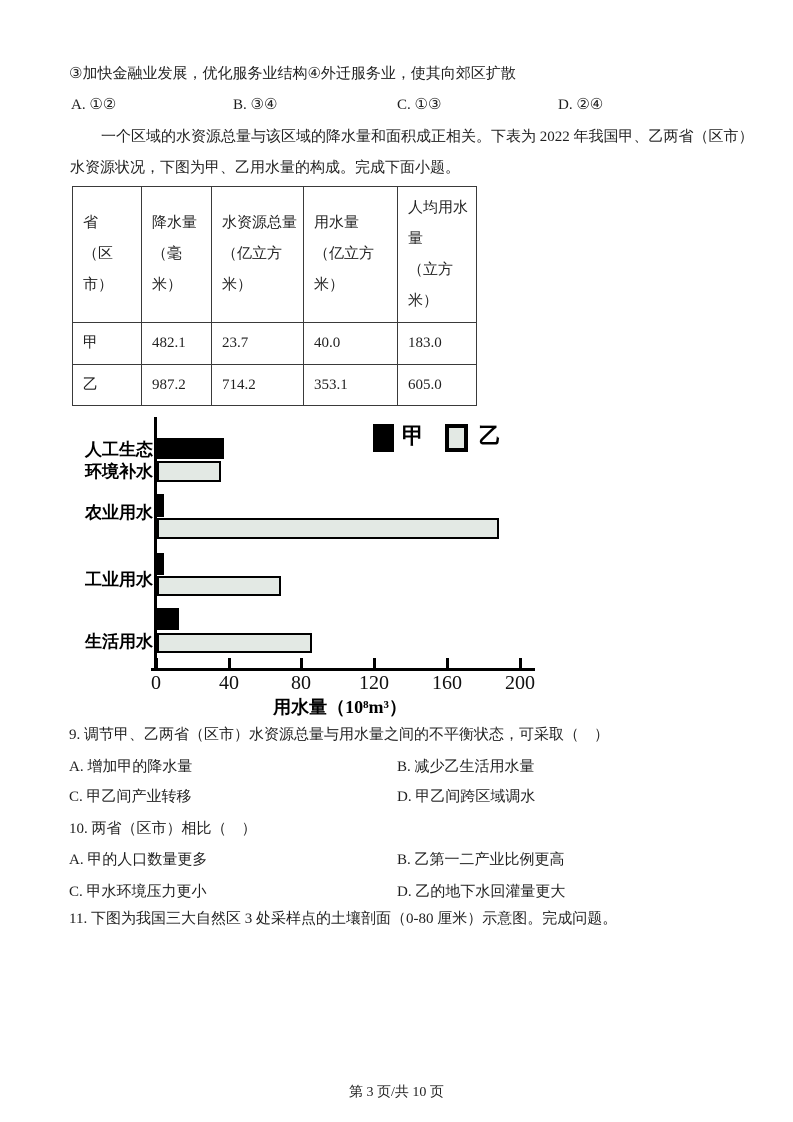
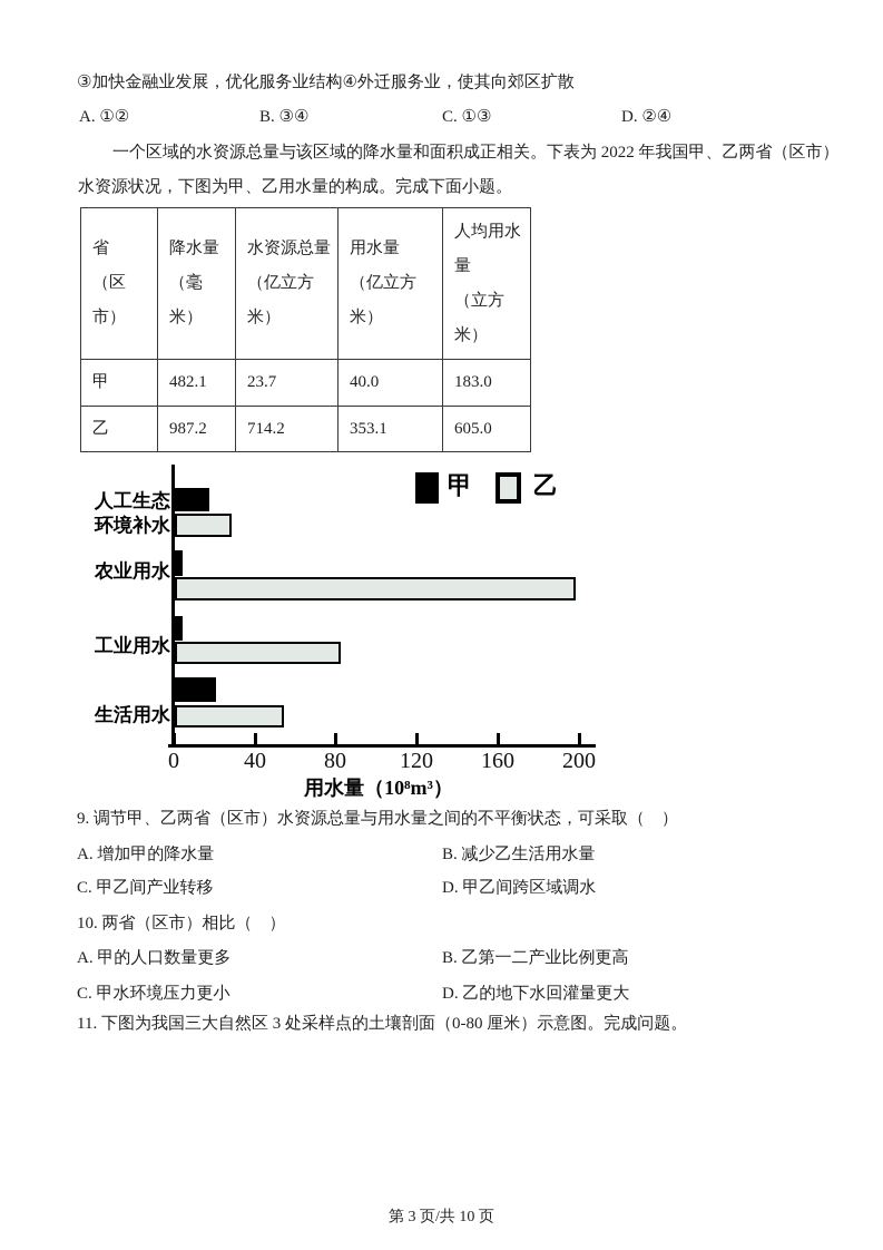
甲/人工生态 环境补水: 36 -> 16
乙/人工生态 环境补水: 34 -> 27
乙/农业用水: 187 -> 197
乙/工业用水: 67 -> 81
甲/生活用水: 11 -> 19
乙/生活用水: 84 -> 53
